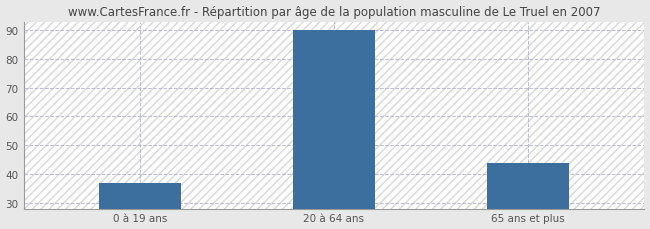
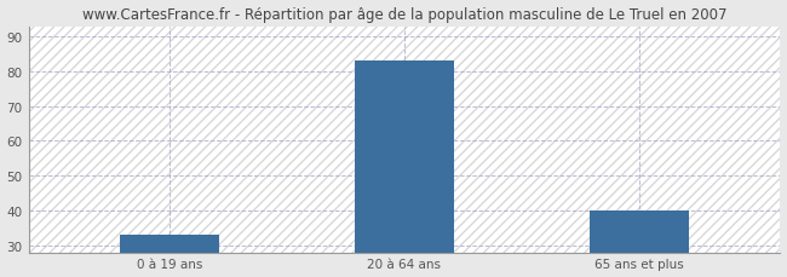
0 à 19 ans: 37 -> 33
20 à 64 ans: 90 -> 83
65 ans et plus: 44 -> 40
